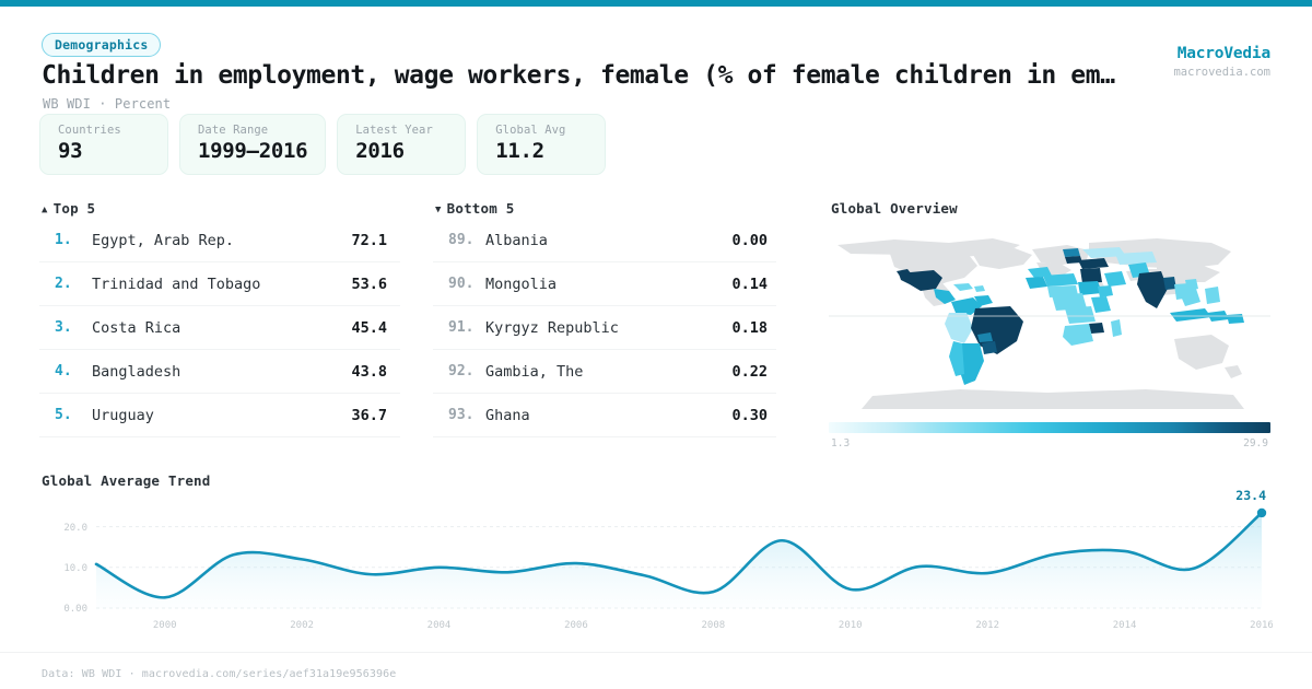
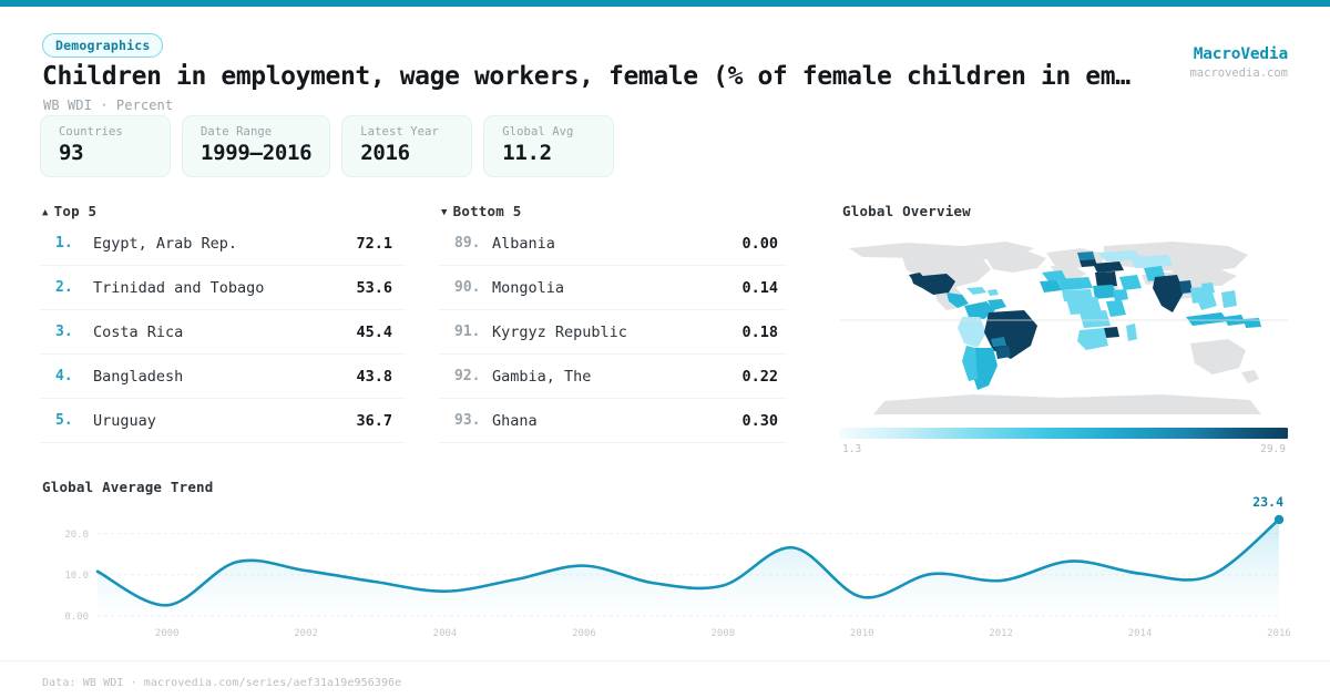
2002: 12 -> 11
2004: 10 -> 6
2006: 11 -> 12
2008: 4 -> 7
2014: 14 -> 10
